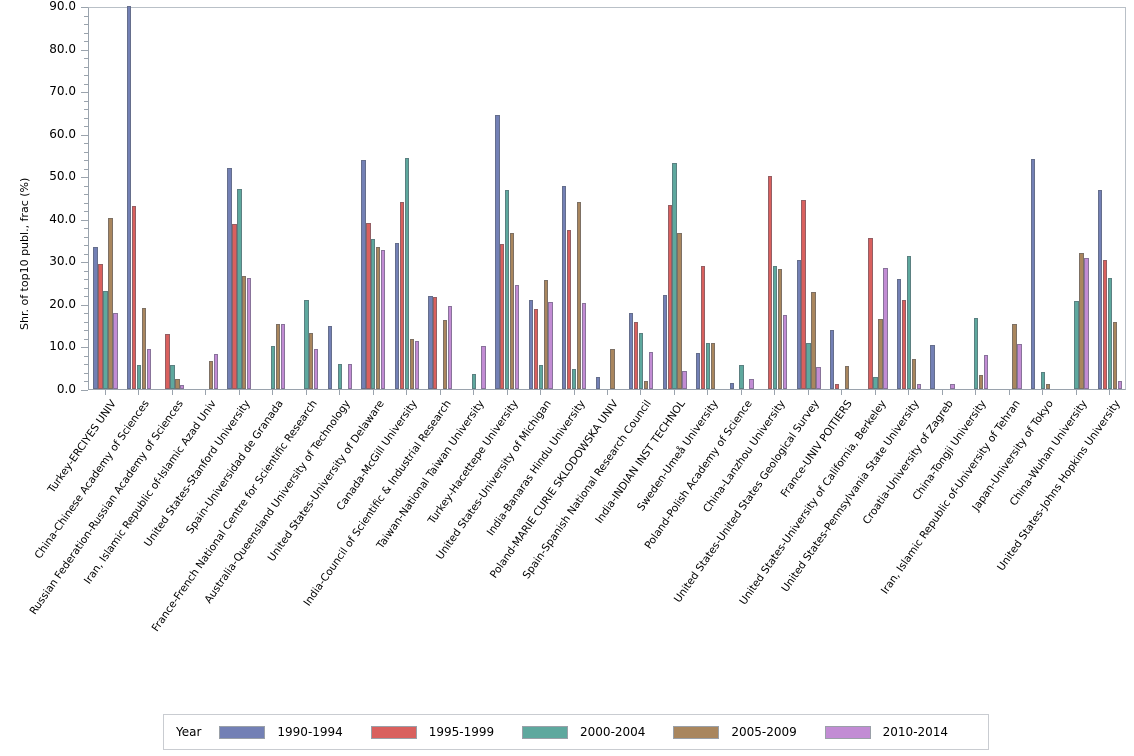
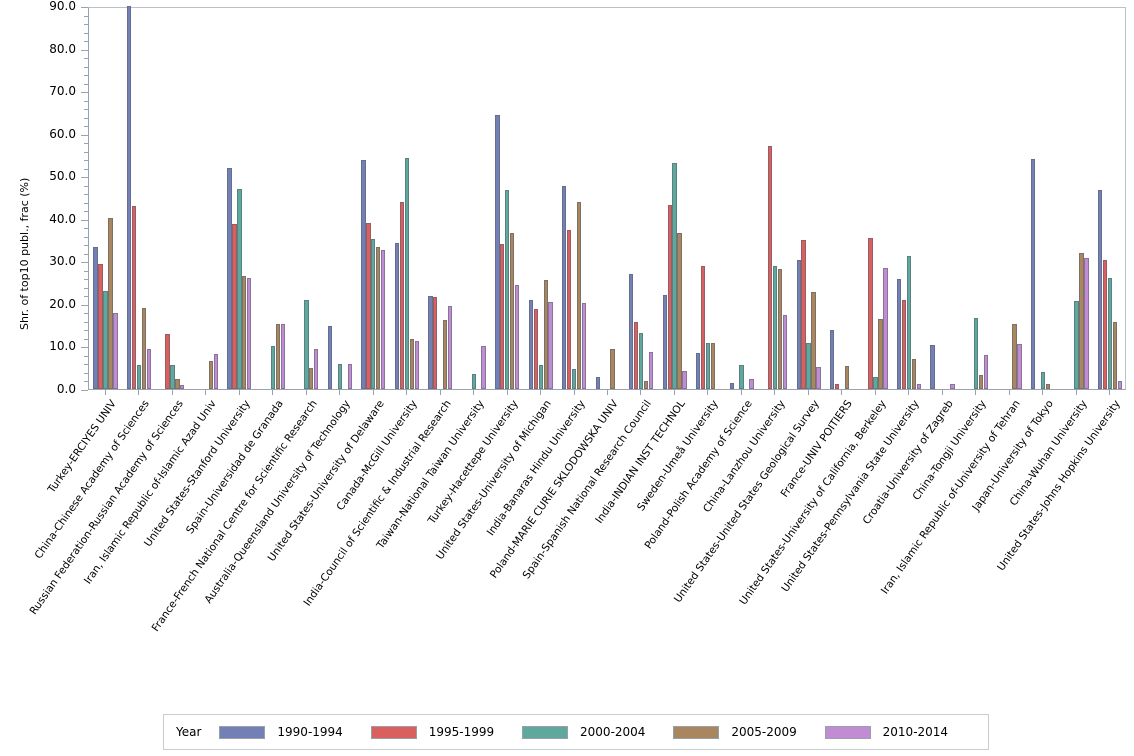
2005-2009/France-French National Centre for Scientific Research: 13 -> 5
1990-1994/Spain-Spanish National Research Council: 18 -> 27
1995-1999/China-Lanzhou University: 50 -> 57
1995-1999/United States-United States Geological Survey: 44 -> 35
